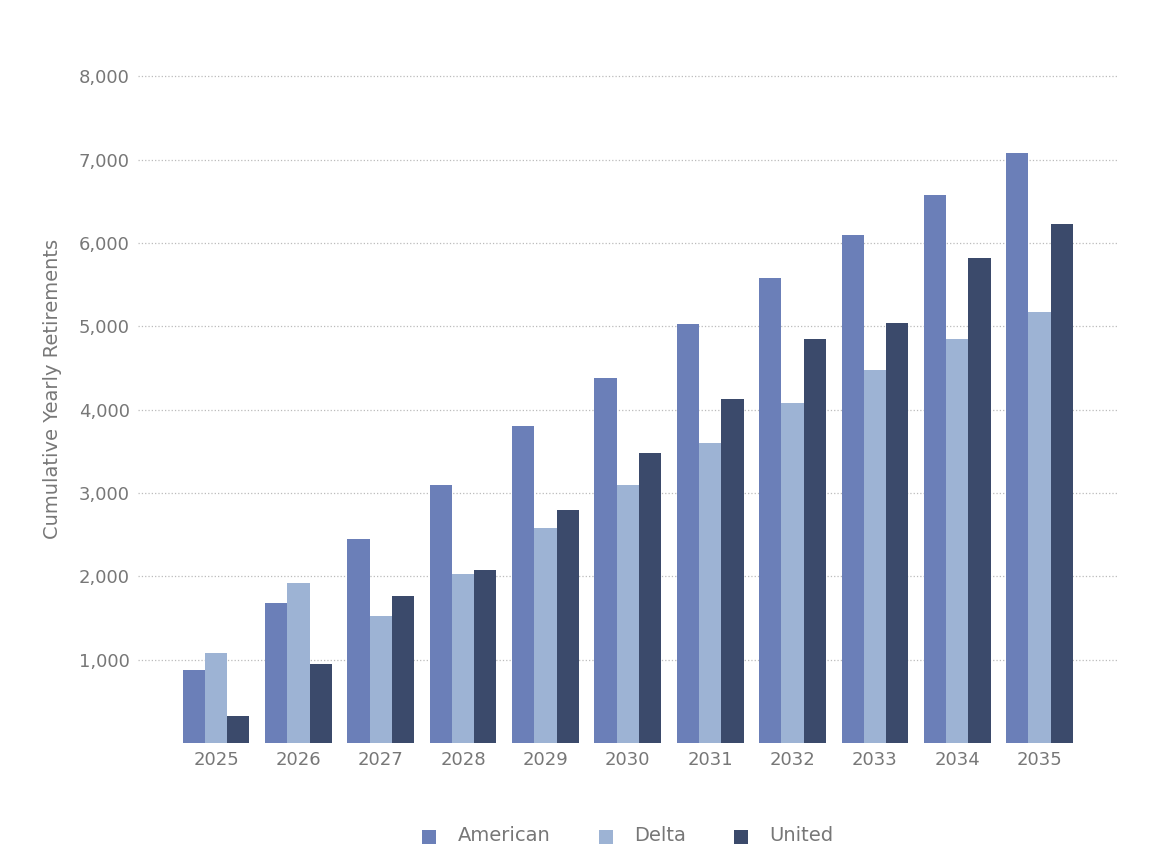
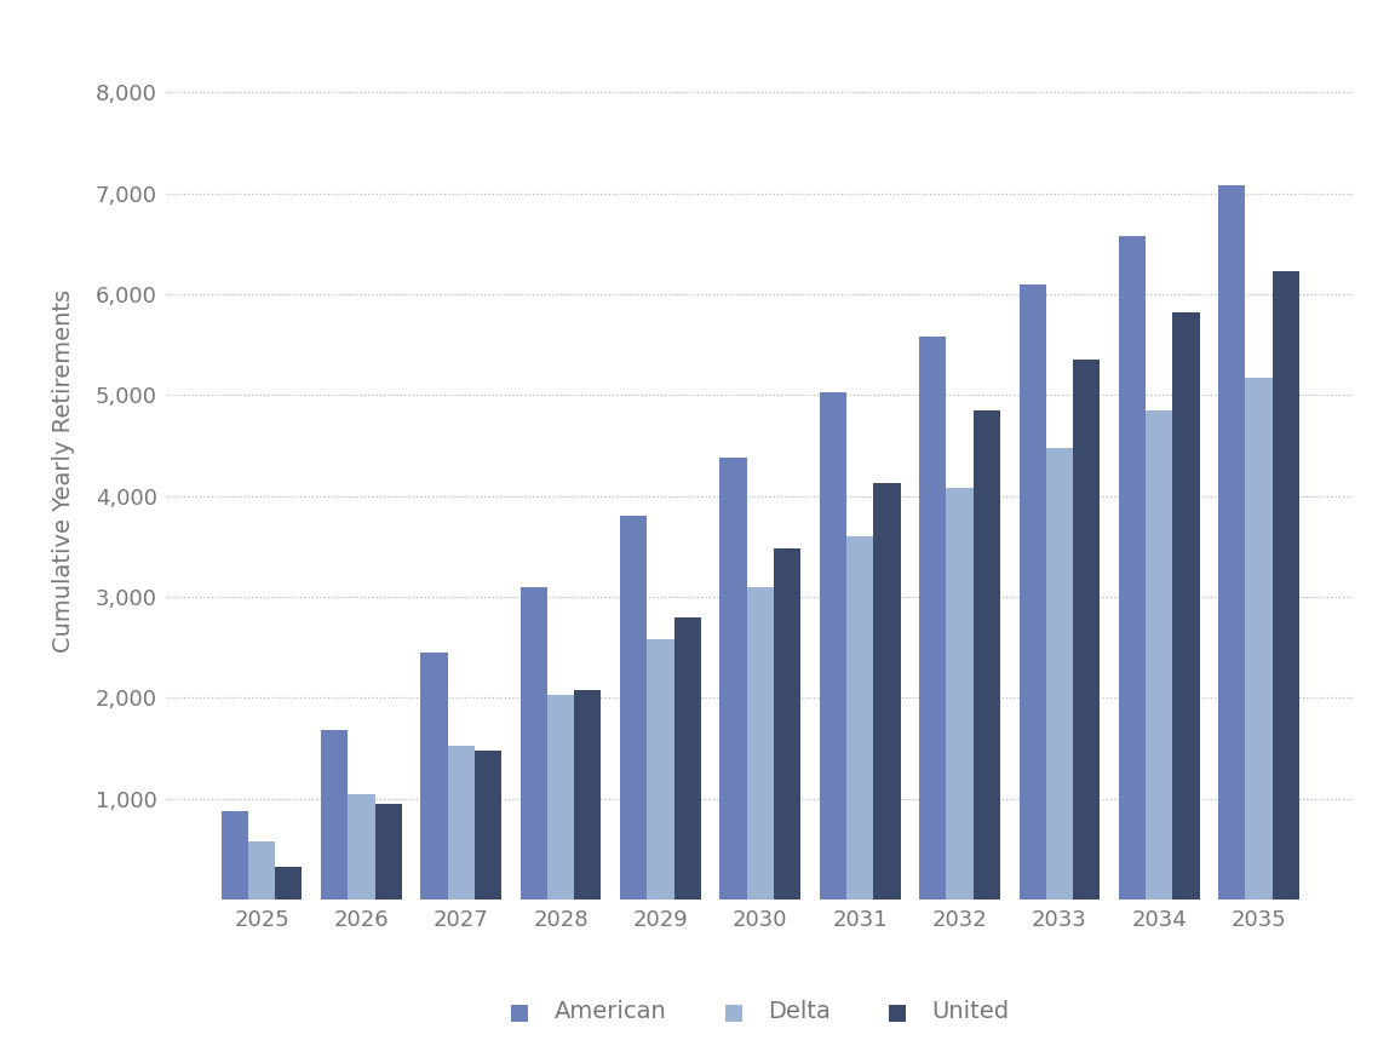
Delta/2025: 1,080 -> 580
Delta/2026: 1,920 -> 1,050
United/2027: 1,760 -> 1,480
United/2033: 5,040 -> 5,350
